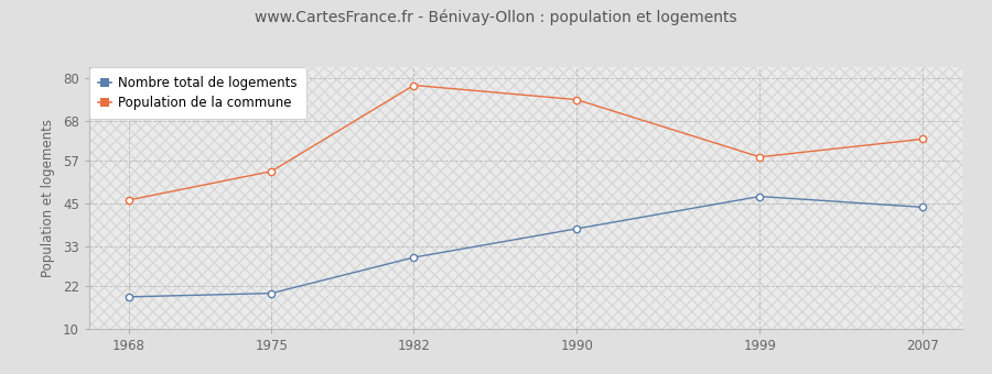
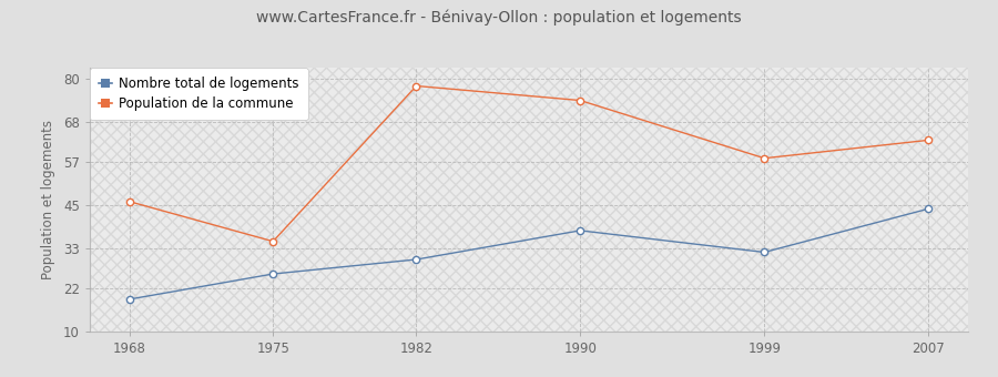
Nombre total de logements/1975: 20 -> 26
Population de la commune/1975: 54 -> 35
Nombre total de logements/1999: 47 -> 32
